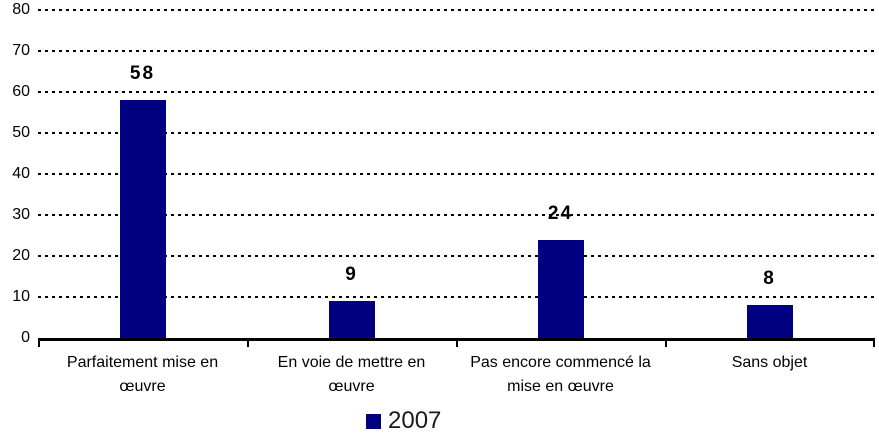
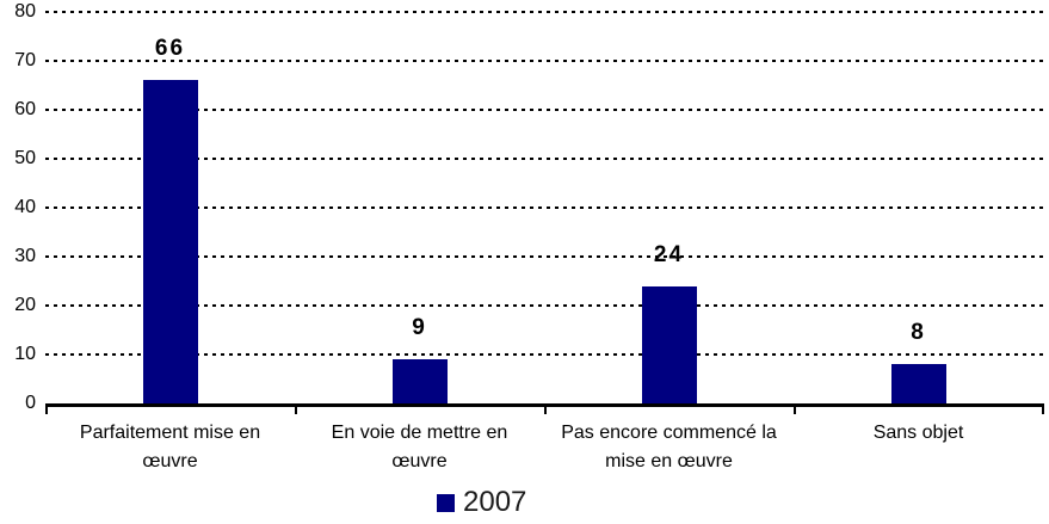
Parfaitement mise en œuvre: 58 -> 66
